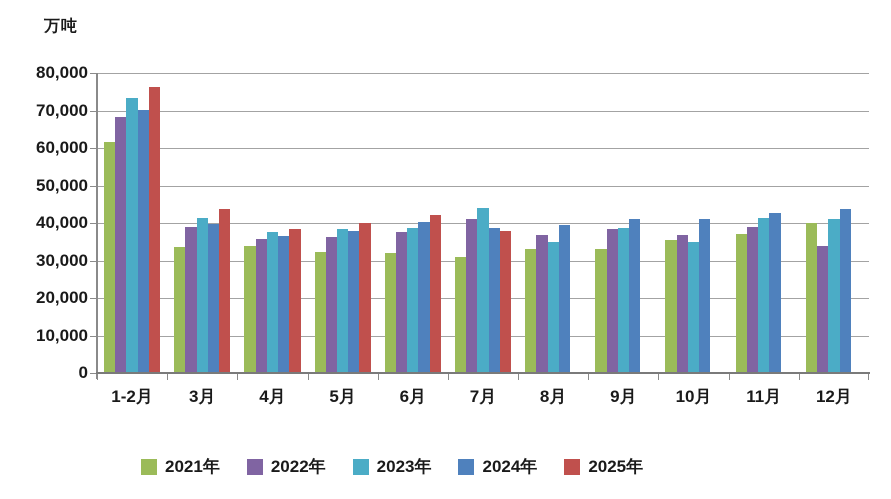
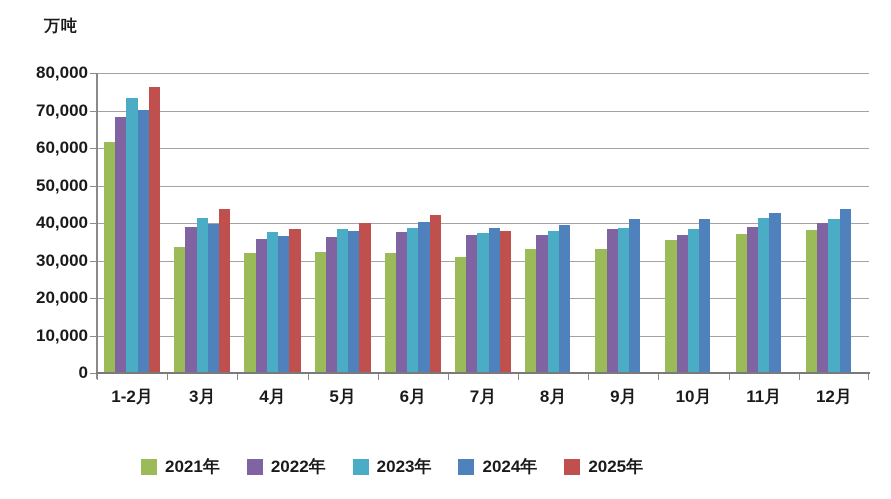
2021年/4月: 34000 -> 32000
2022年/7月: 41000 -> 37000
2023年/7月: 44000 -> 37000
2023年/8月: 35000 -> 38000
2023年/10月: 35000 -> 38000
2021年/12月: 40000 -> 38000
2022年/12月: 34000 -> 40000
